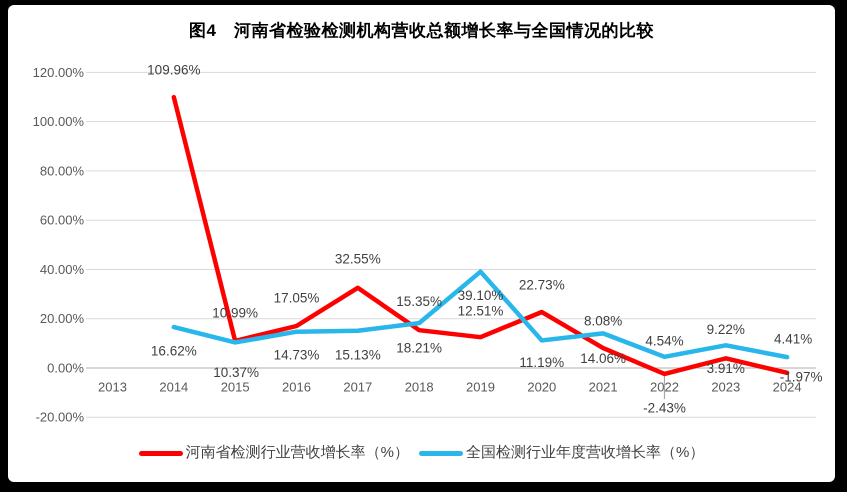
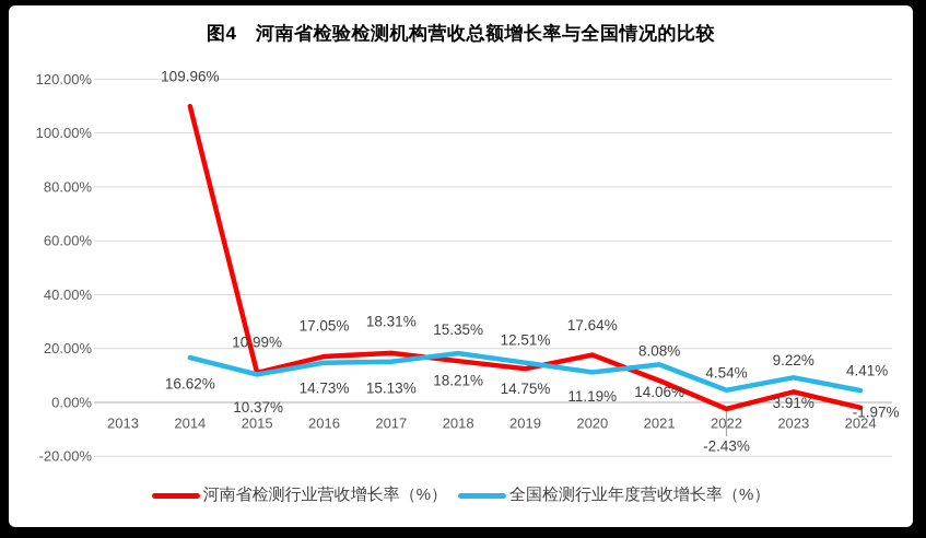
河南省检测行业营收增长率（%）/2017: 32.55% -> 18.31%
全国检测行业年度营收增长率（%）/2019: 39.10% -> 14.75%
河南省检测行业营收增长率（%）/2020: 22.73% -> 17.64%
